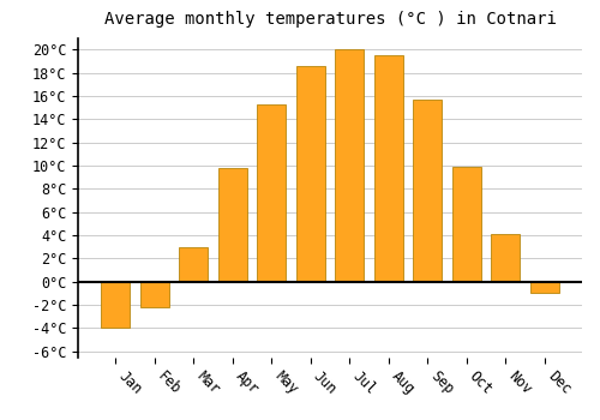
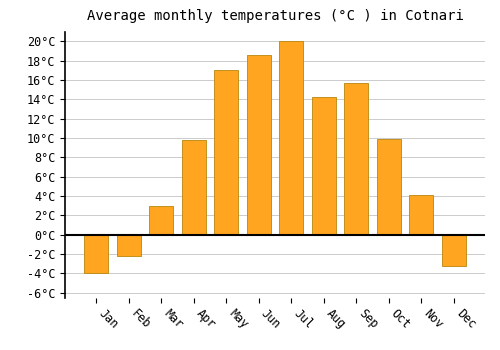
May: 15.3°C -> 17.0°C
Aug: 19.5°C -> 14.2°C
Dec: -1.0°C -> -3.2°C
